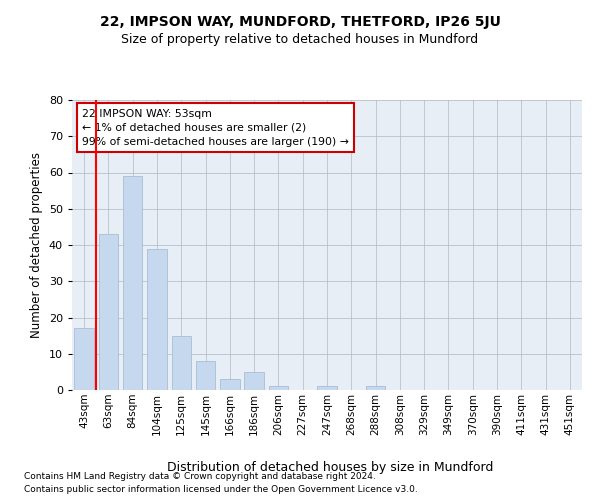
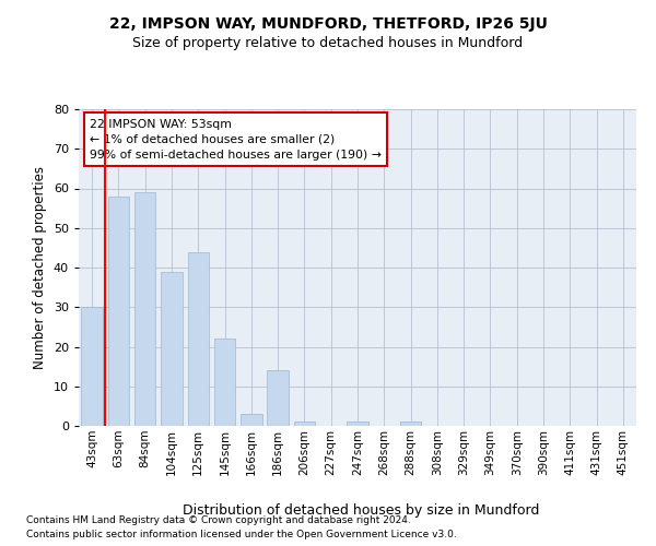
43sqm: 17 -> 30
63sqm: 43 -> 58
125sqm: 15 -> 44
145sqm: 8 -> 22
186sqm: 5 -> 14
